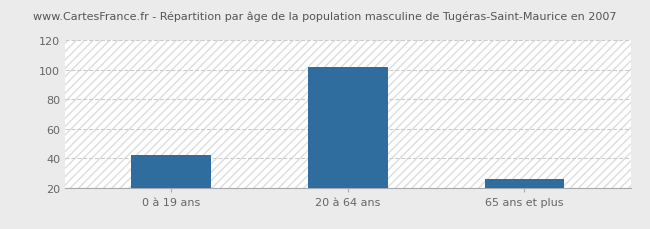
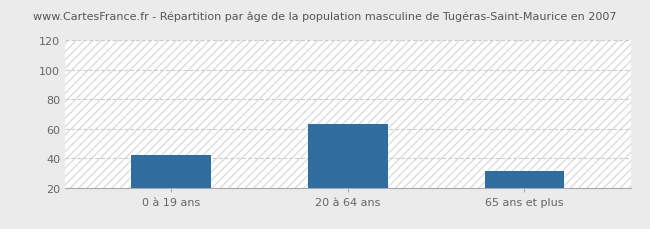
20 à 64 ans: 102 -> 63
65 ans et plus: 26 -> 31
